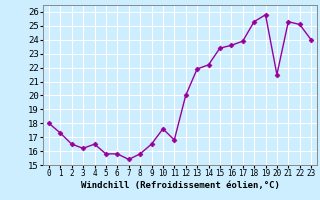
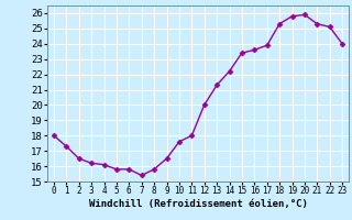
4: 16.5 -> 16.1
11: 16.8 -> 18.0
13: 21.9 -> 21.3
20: 21.5 -> 25.9
